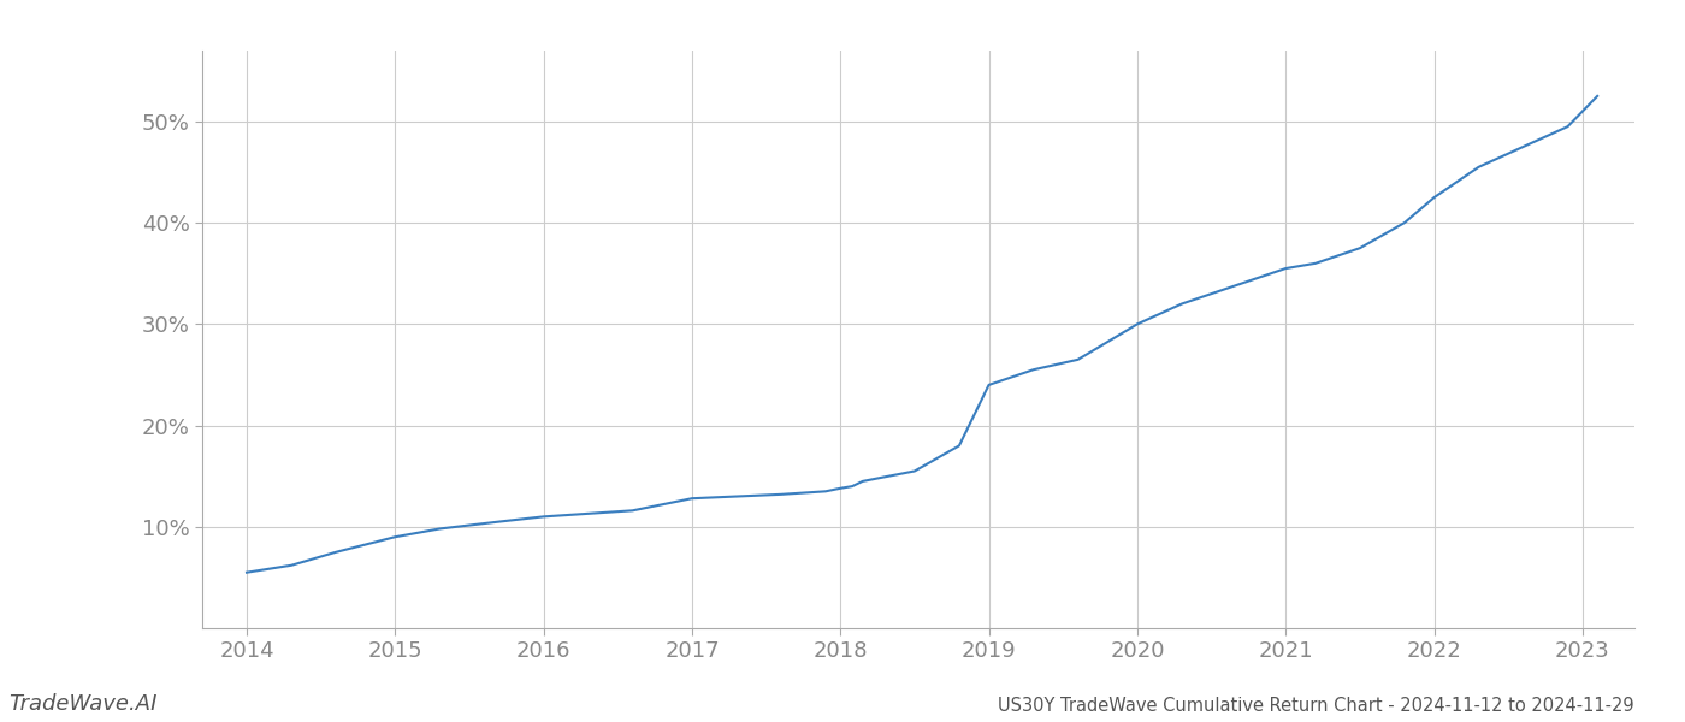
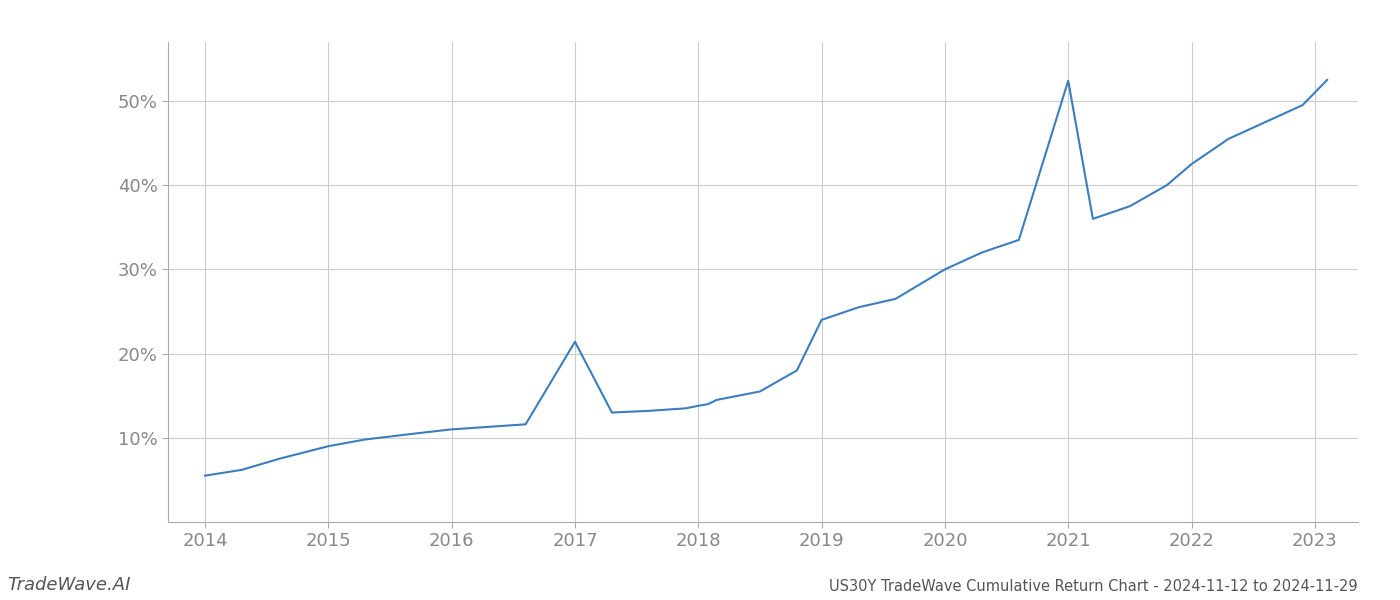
2017: 12.8% -> 21.4%
2021: 35.5% -> 52.4%
